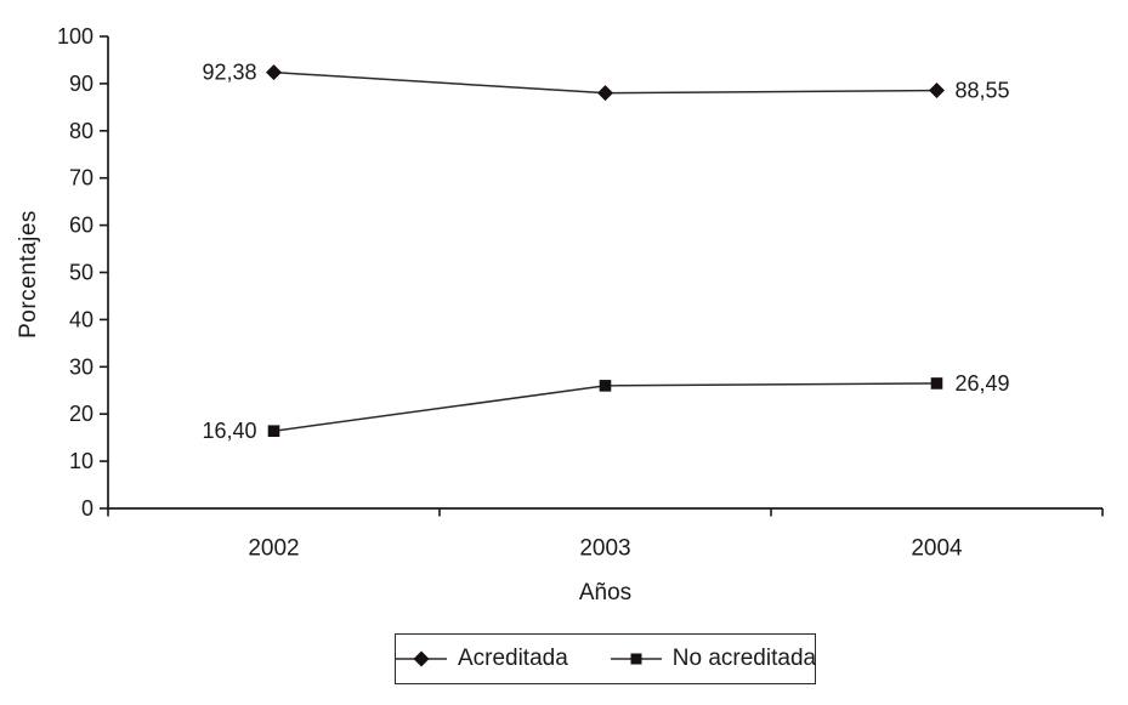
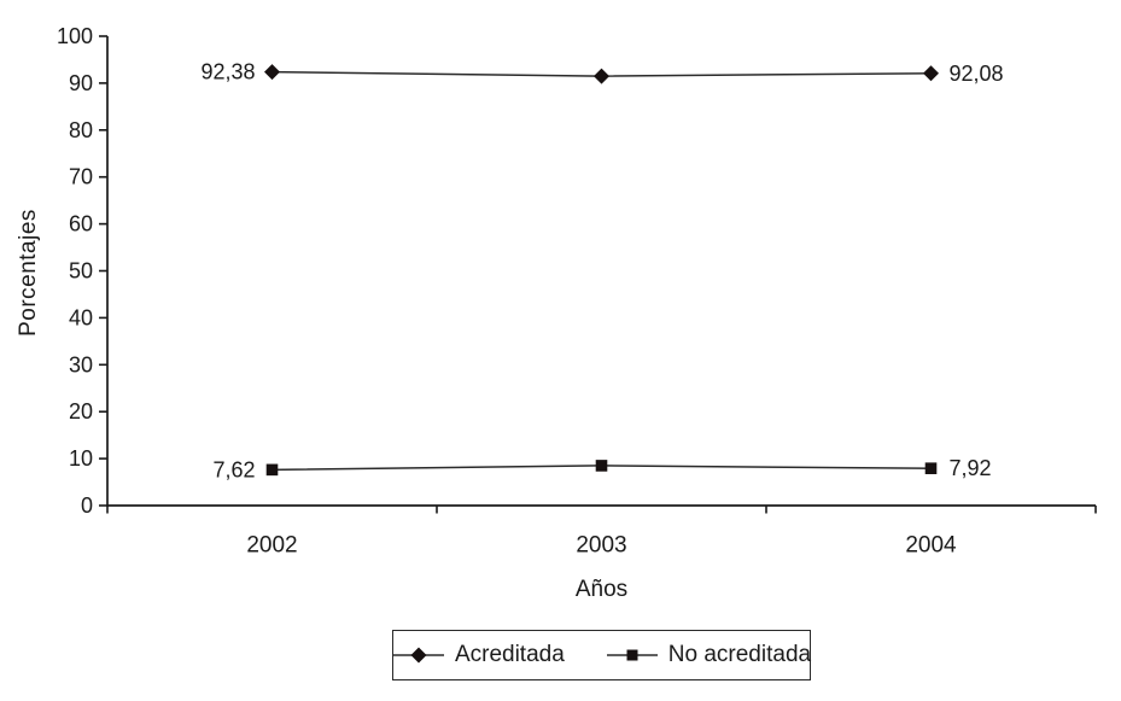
No acreditada/2002: 16,40 -> 7,62
Acreditada/2003: 88 -> 92
No acreditada/2003: 26 -> 8
Acreditada/2004: 88,55 -> 92,08
No acreditada/2004: 26,49 -> 7,92
